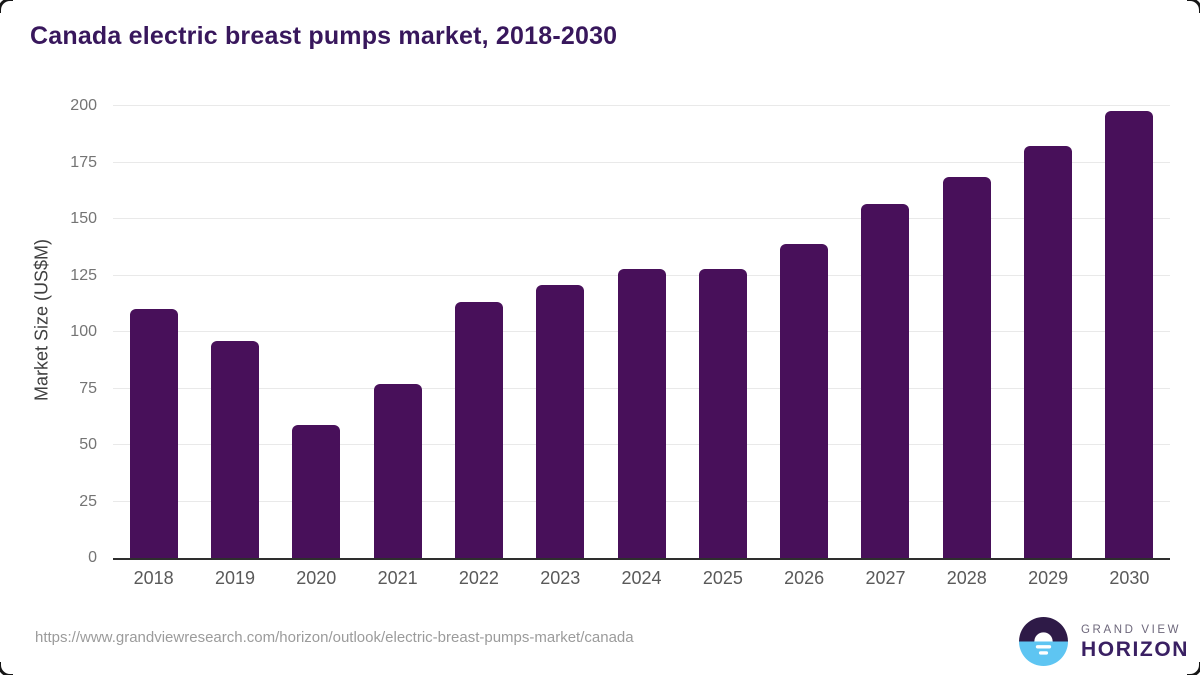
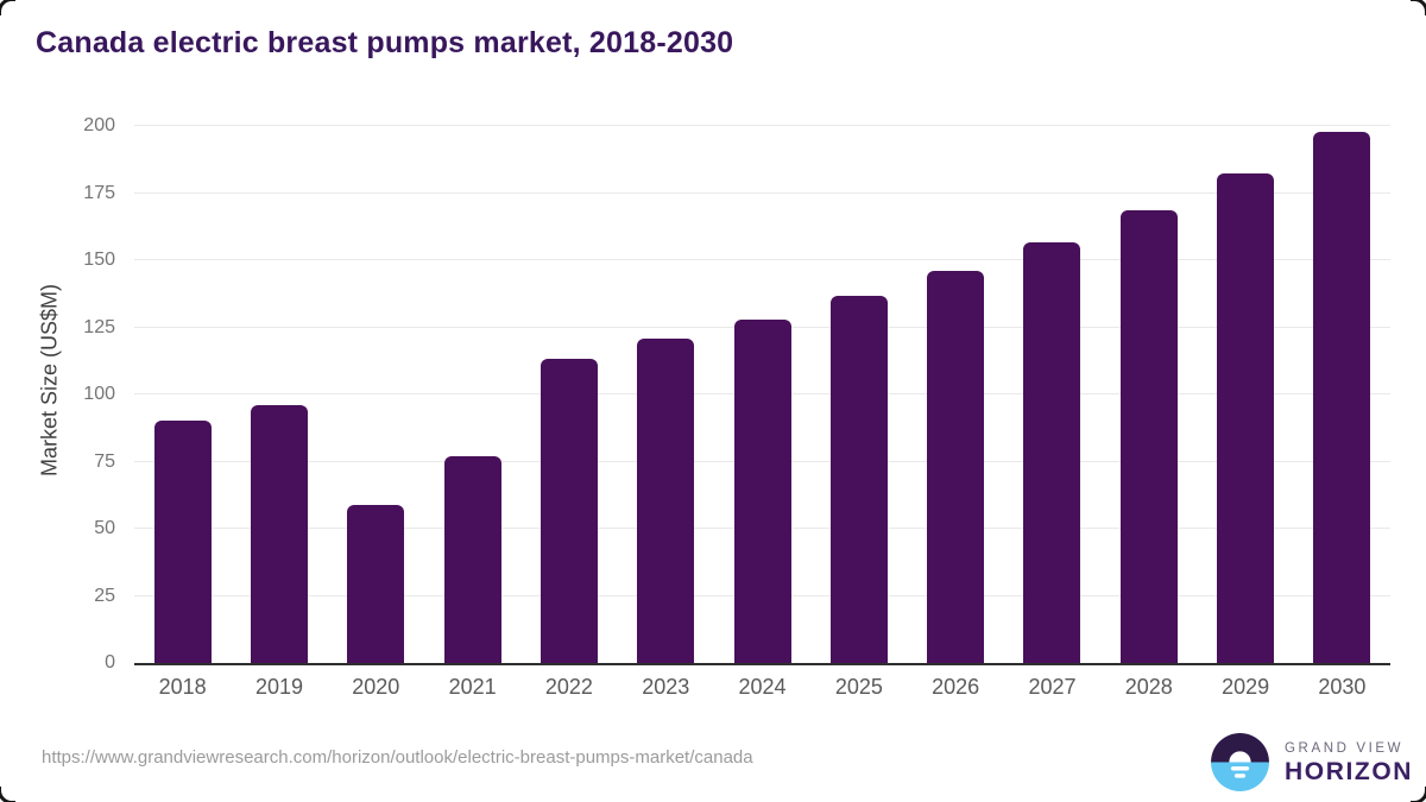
2018: 110 -> 90
2025: 128 -> 137
2026: 139 -> 146
